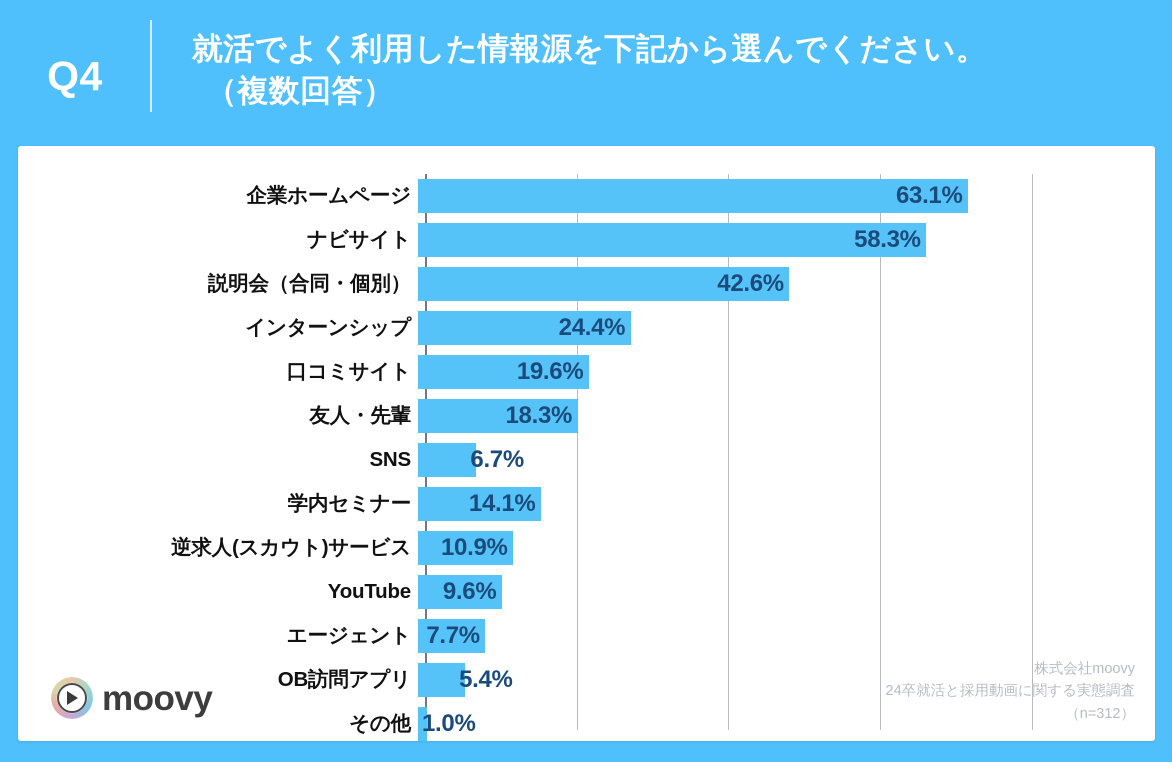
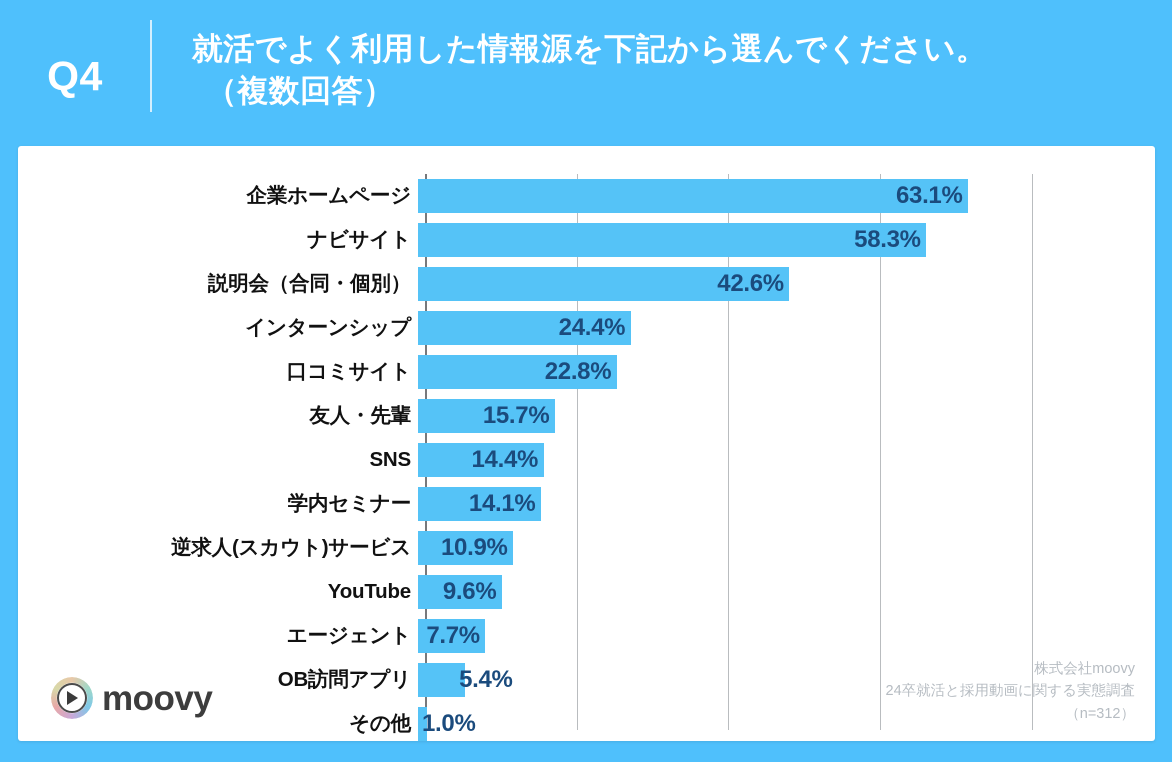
口コミサイト: 19.6% -> 22.8%
友人・先輩: 18.3% -> 15.7%
SNS: 6.7% -> 14.4%
